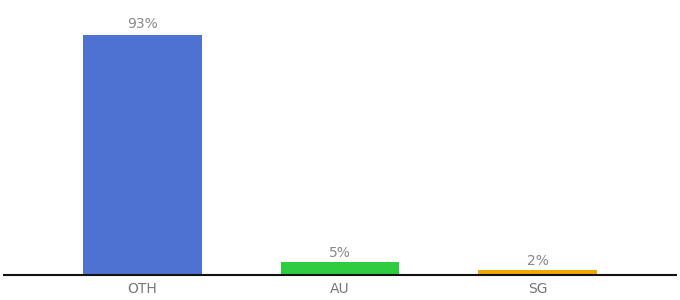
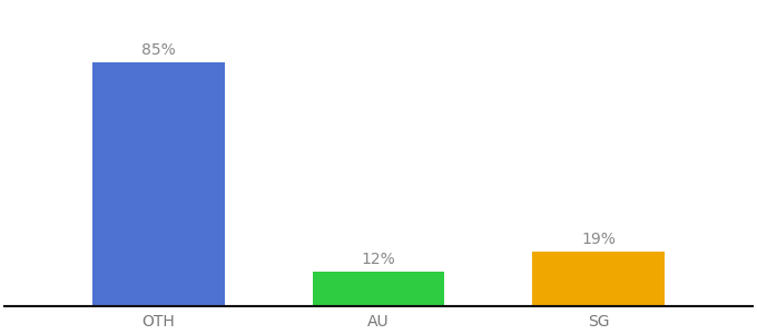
OTH: 93% -> 85%
AU: 5% -> 12%
SG: 2% -> 19%
